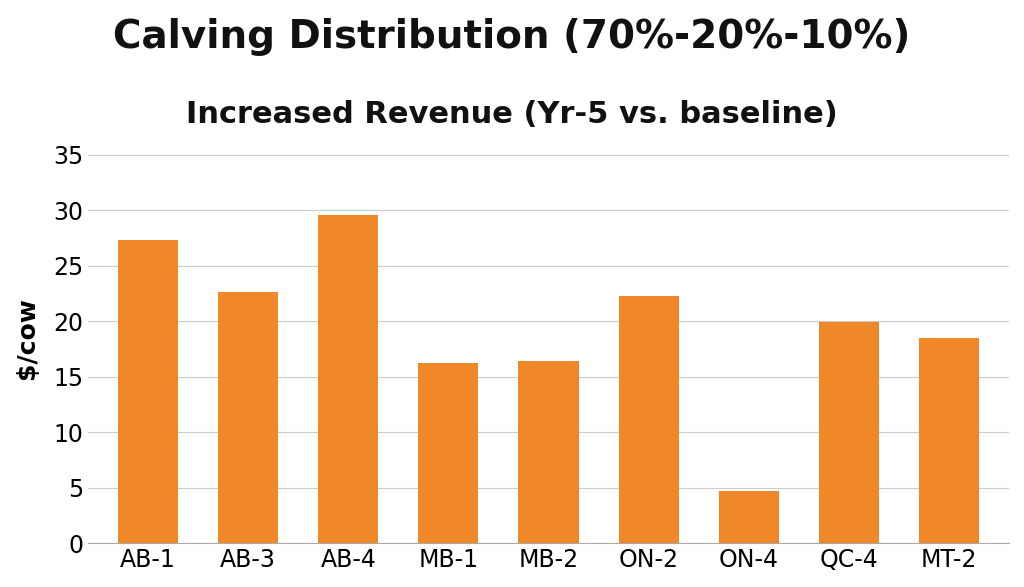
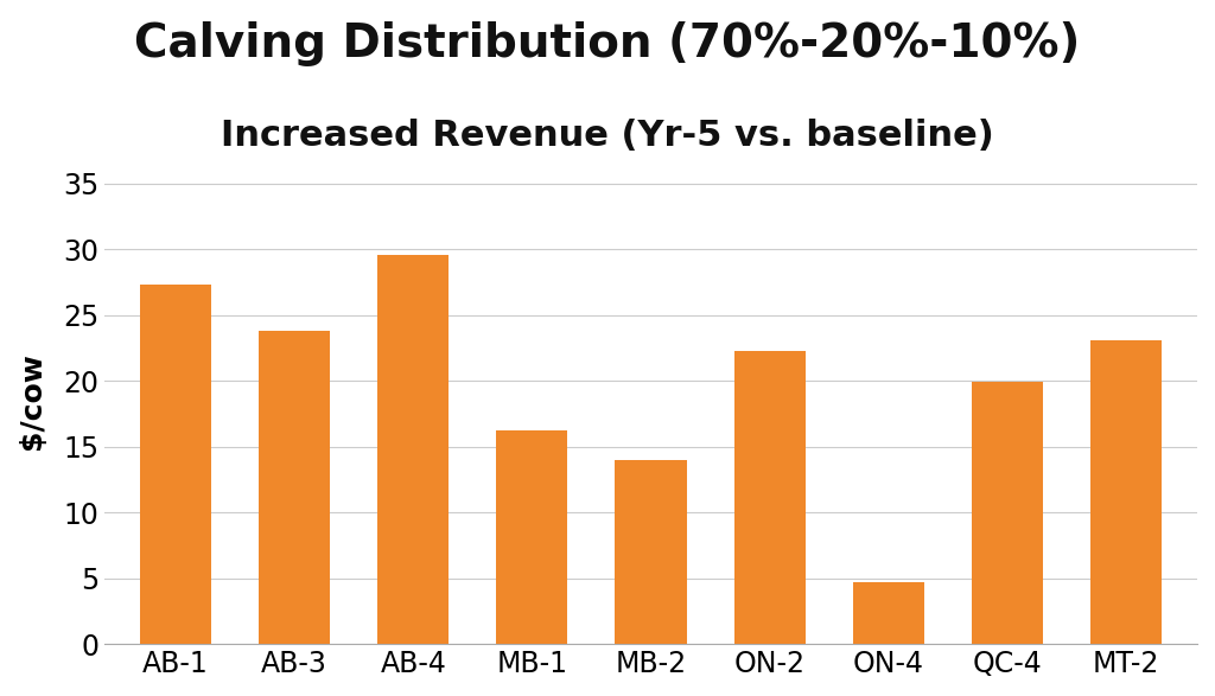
AB-3: 22.6 -> 23.8
MB-2: 16.4 -> 14.0
MT-2: 18.5 -> 23.1
